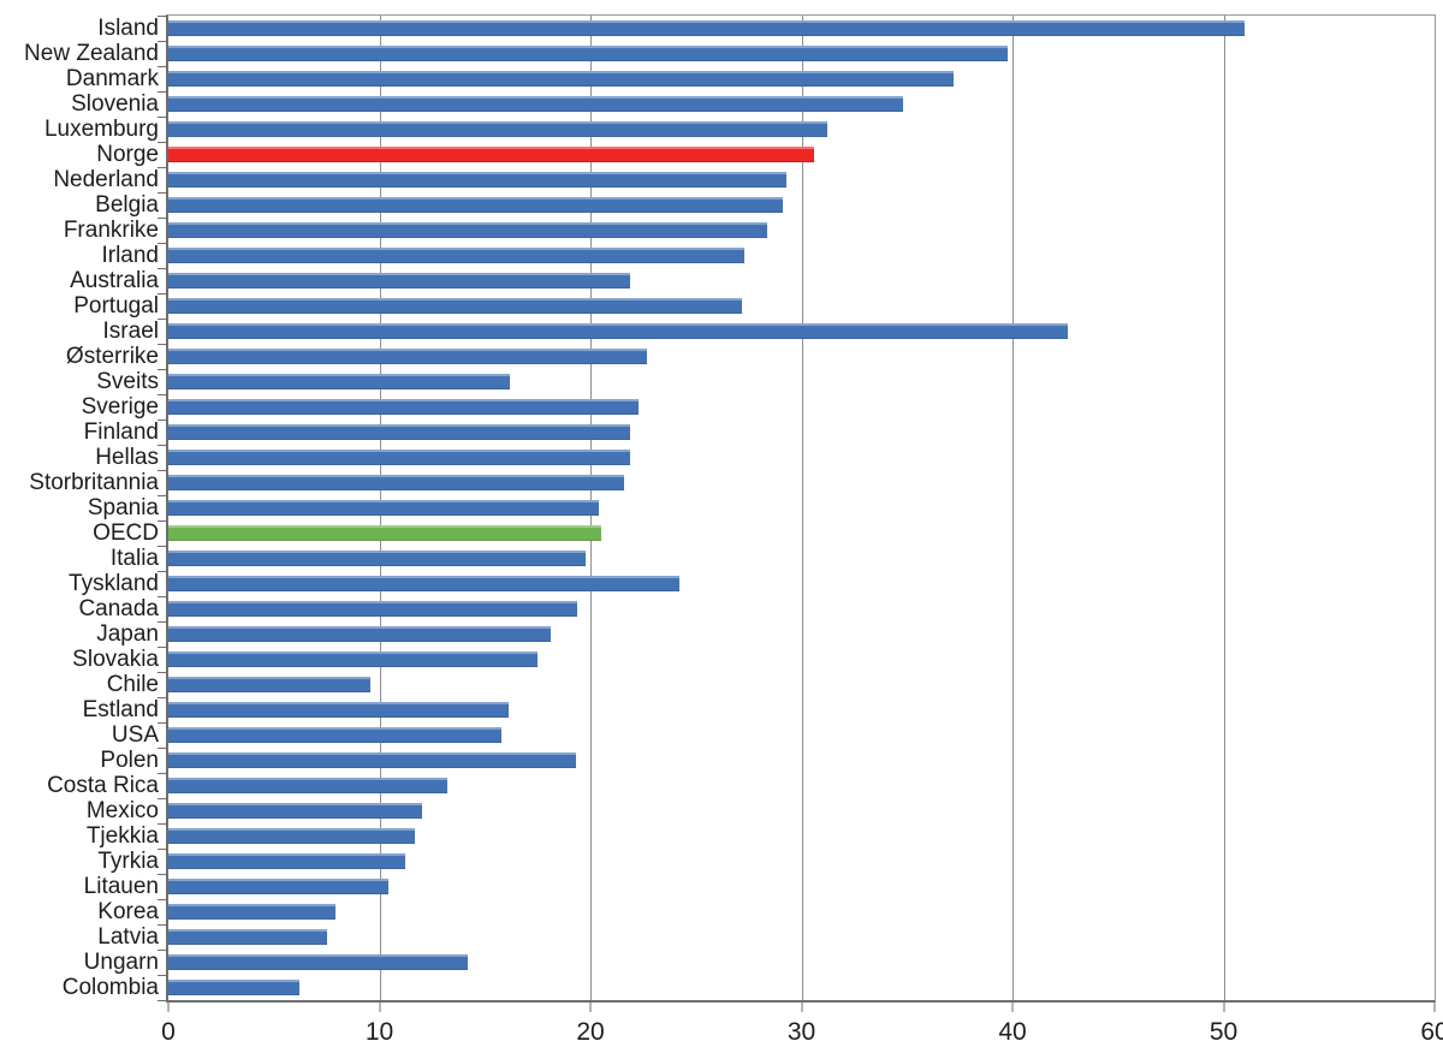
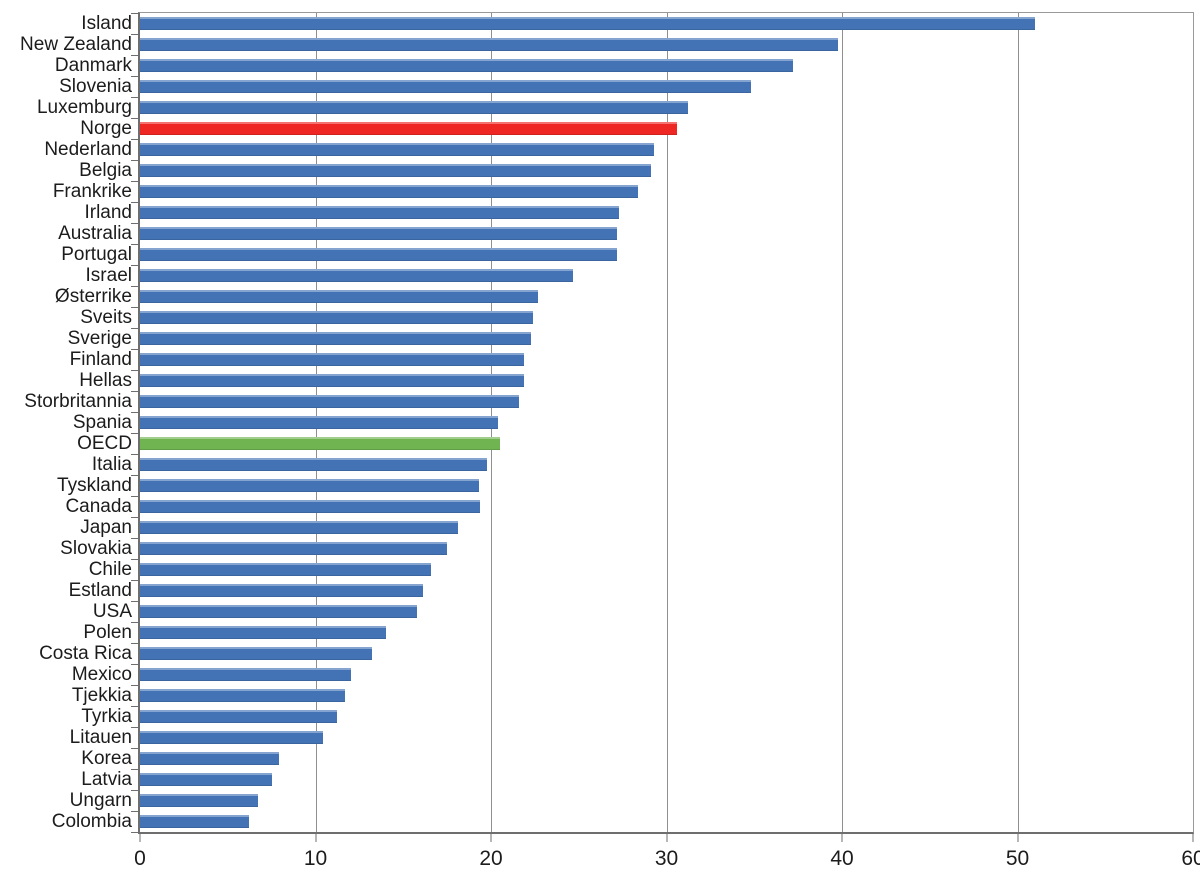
Australia: 21.9 -> 27.2
Israel: 42.6 -> 24.7
Sveits: 16.2 -> 22.4
Tyskland: 24.2 -> 19.3
Chile: 9.6 -> 16.6
Polen: 19.3 -> 14.0
Ungarn: 14.2 -> 6.7
